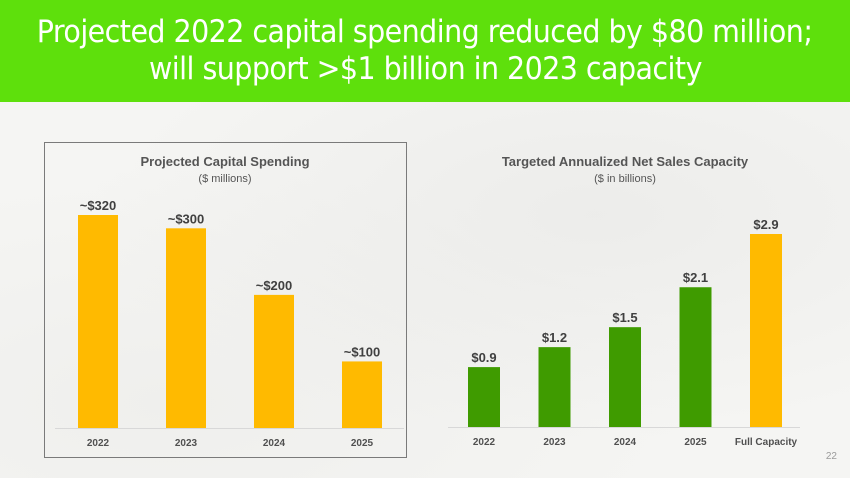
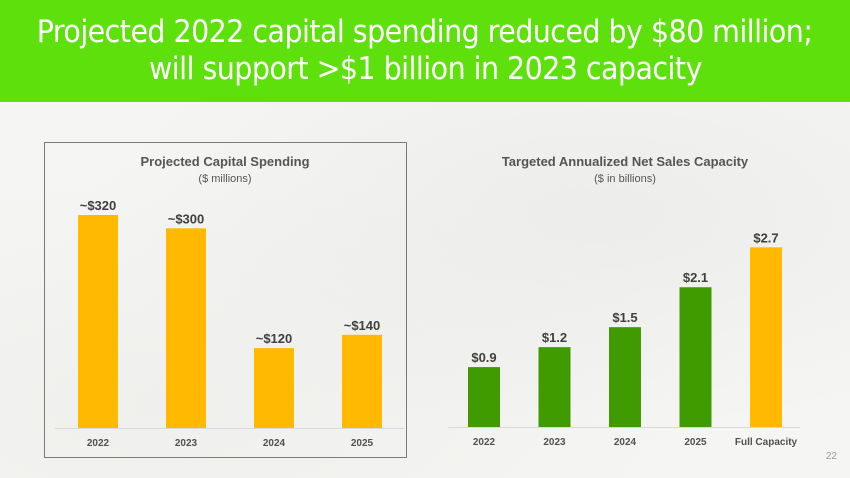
Projected Capital Spending/2024: 200 -> 120
Projected Capital Spending/2025: 100 -> 140
Targeted Annualized Net Sales Capacity/Full Capacity: $2.9 -> $2.7
